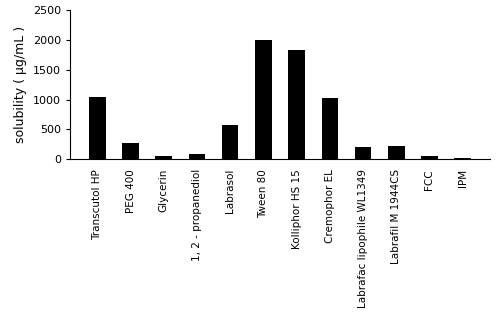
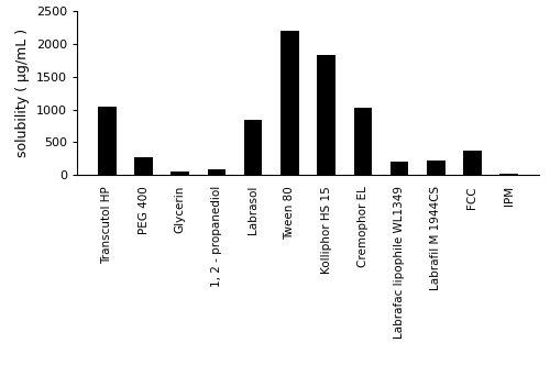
Labrasol: 570 -> 840
Tween 80: 1990 -> 2200
FCC: 60 -> 380
